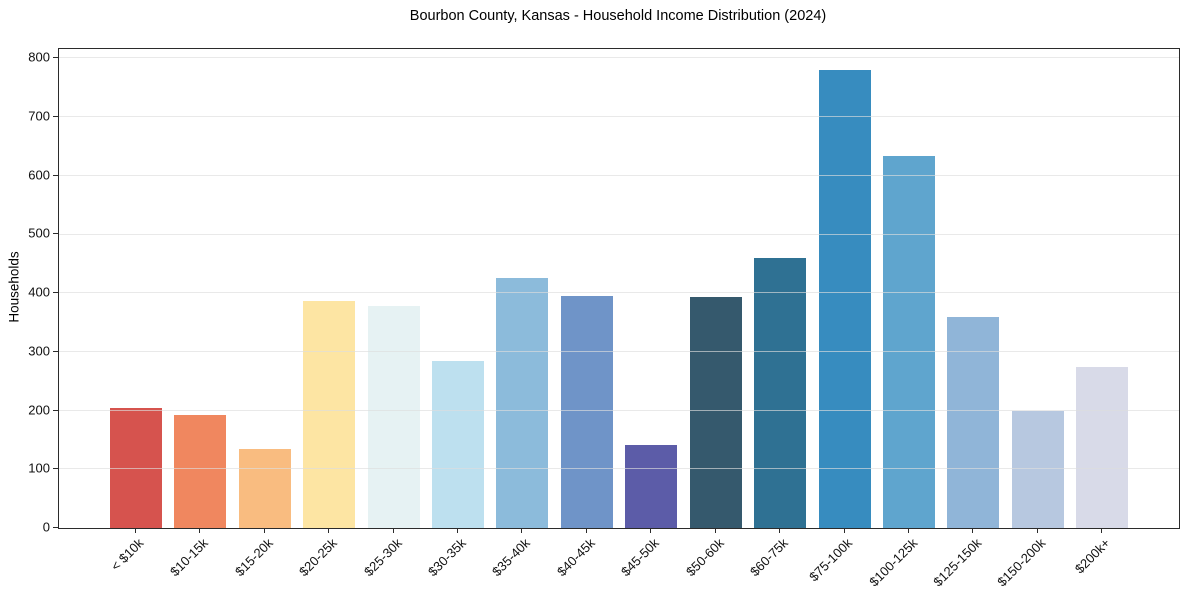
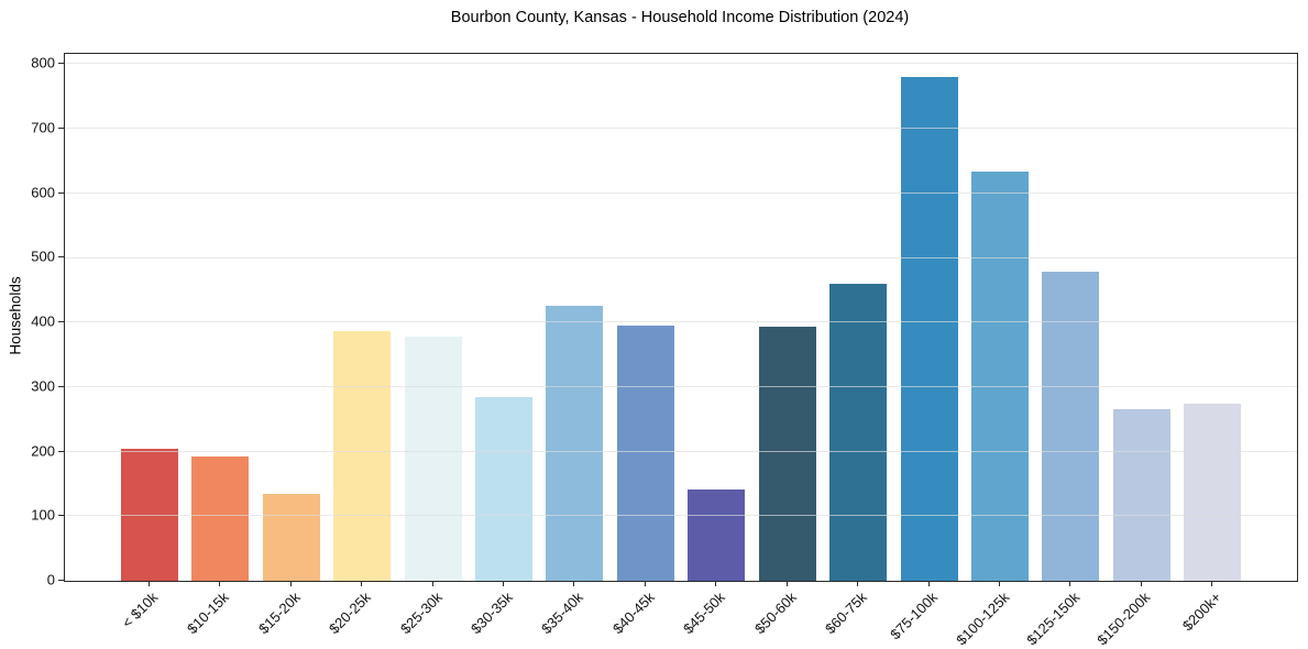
$125-150k: 360 -> 480
$150-200k: 200 -> 260
